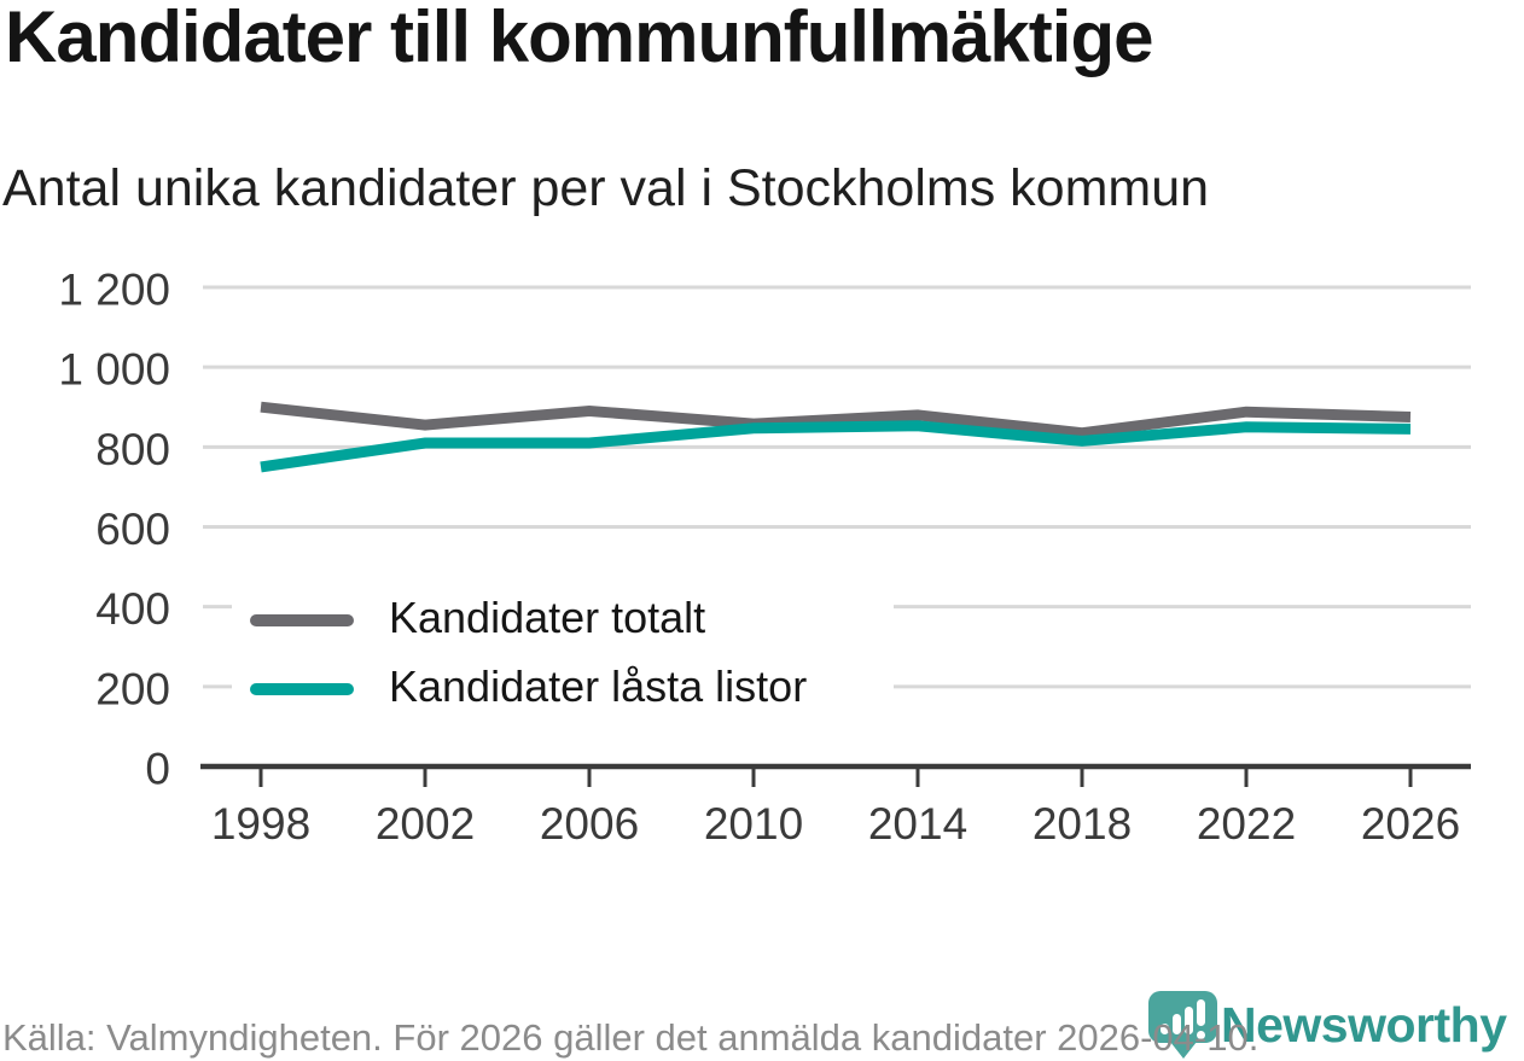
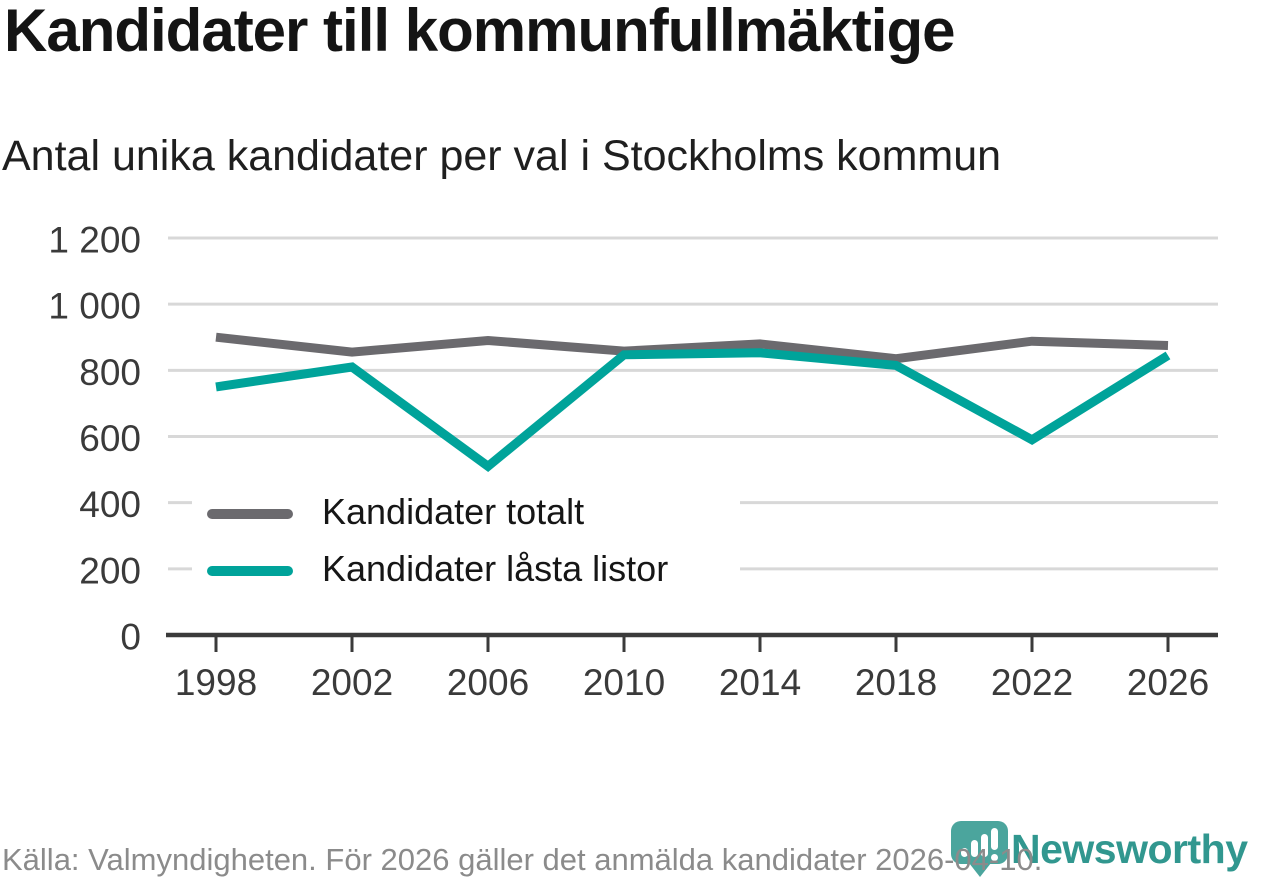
Kandidater låsta listor/2006: 810 -> 510
Kandidater låsta listor/2022: 850 -> 590
